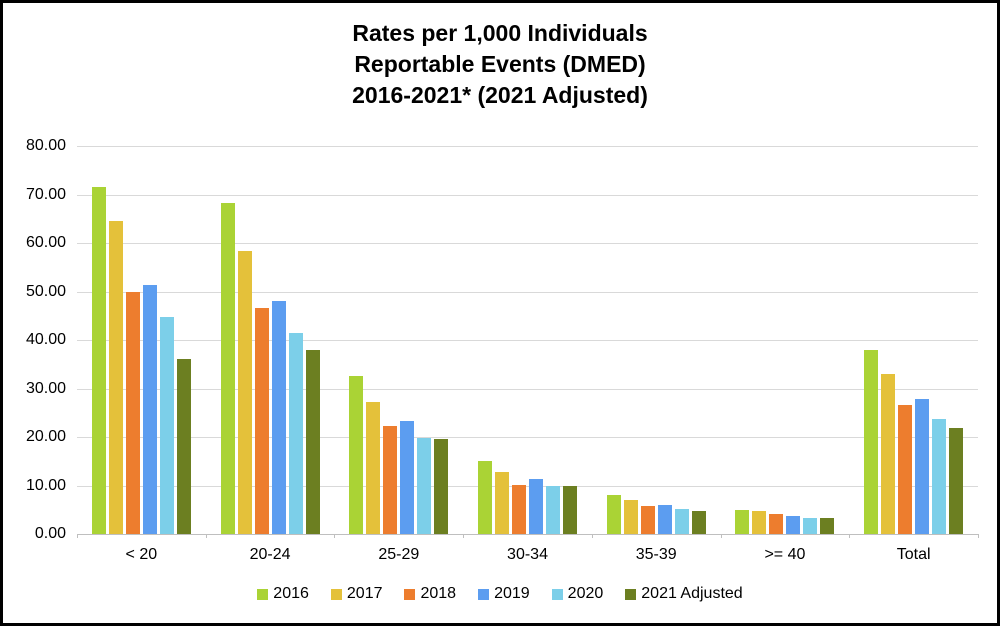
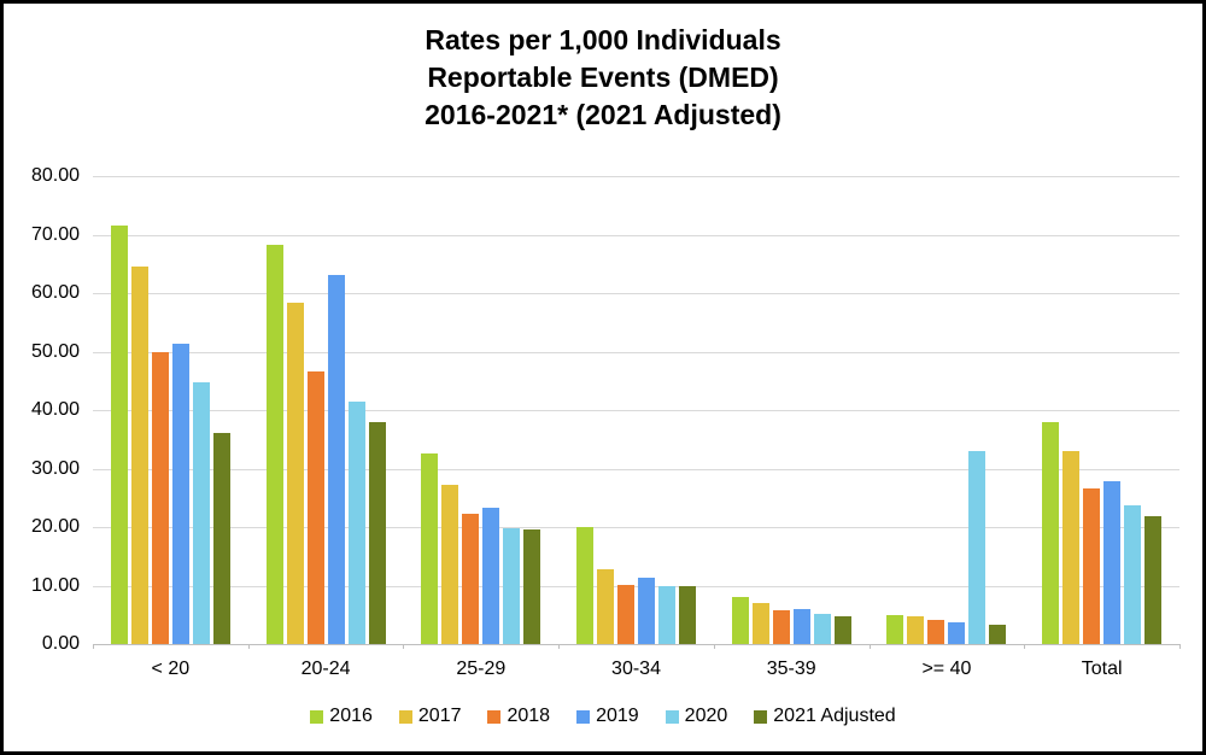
2019/20-24: 48 -> 63
2016/30-34: 15 -> 20
2020/>= 40: 3 -> 33
